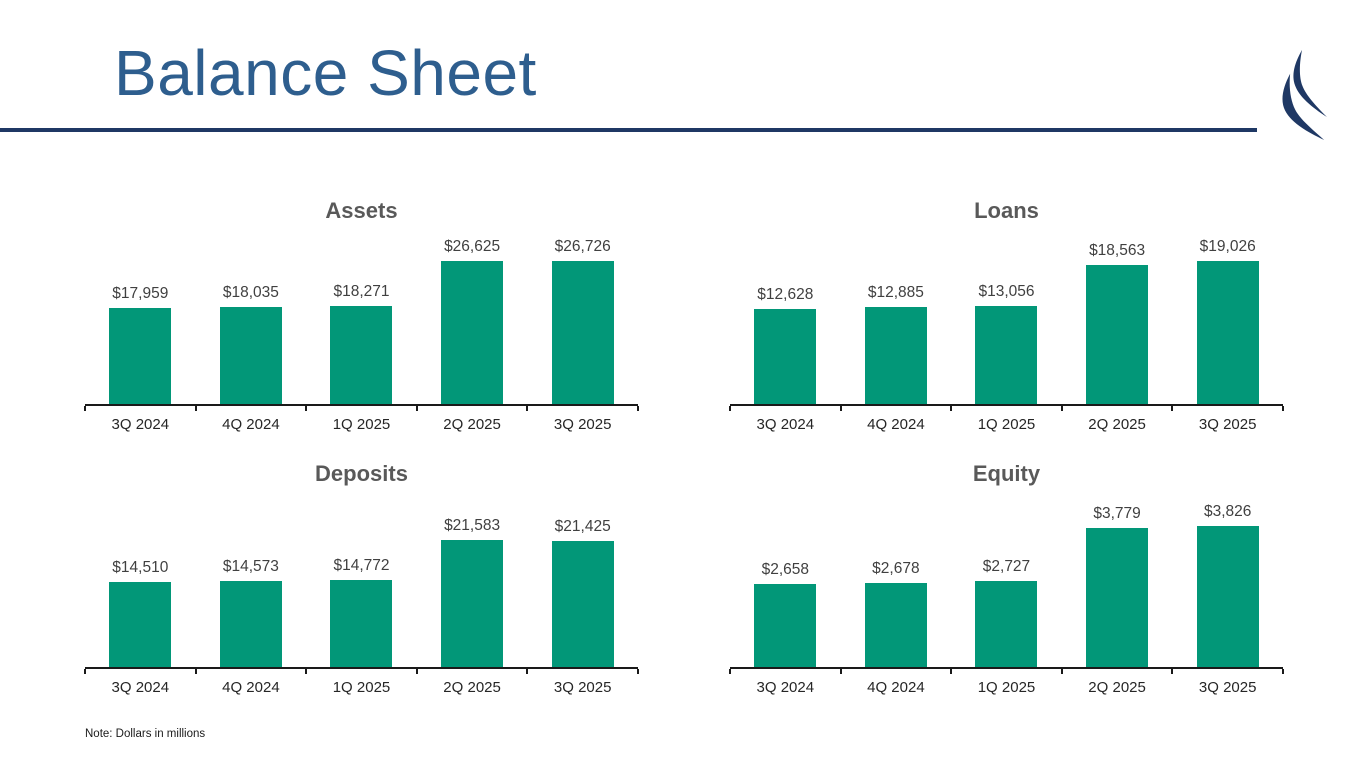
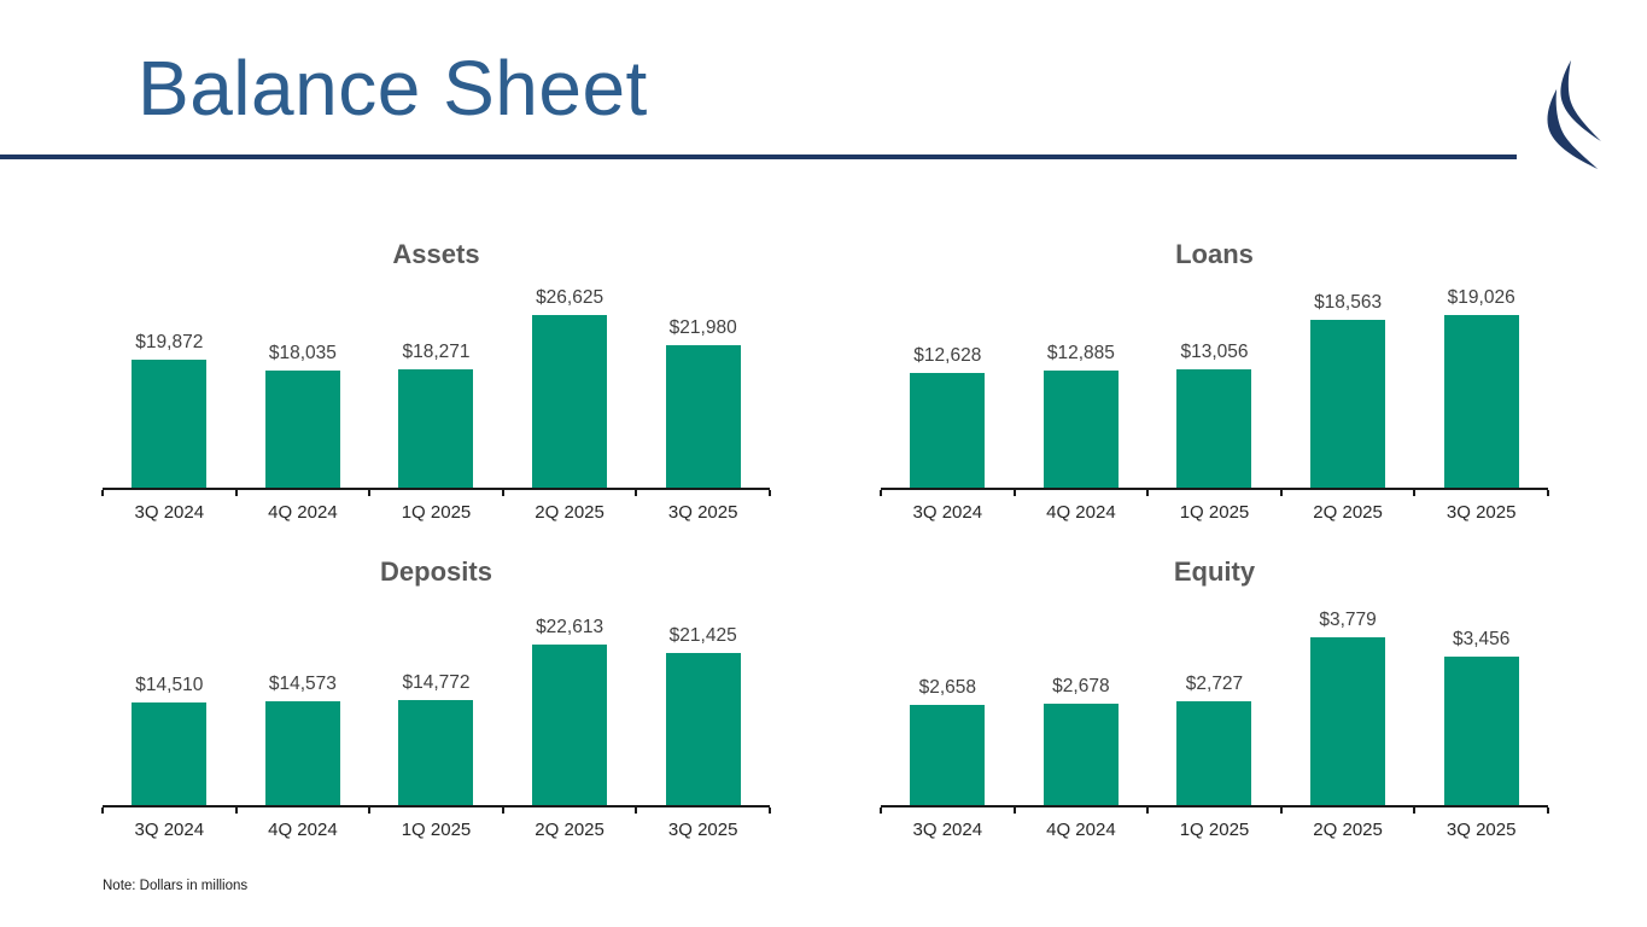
Assets/3Q 2024: $17,959 -> $19,872
Assets/3Q 2025: $26,726 -> $21,980
Deposits/2Q 2025: $21,583 -> $22,613
Equity/3Q 2025: $3,826 -> $3,456
